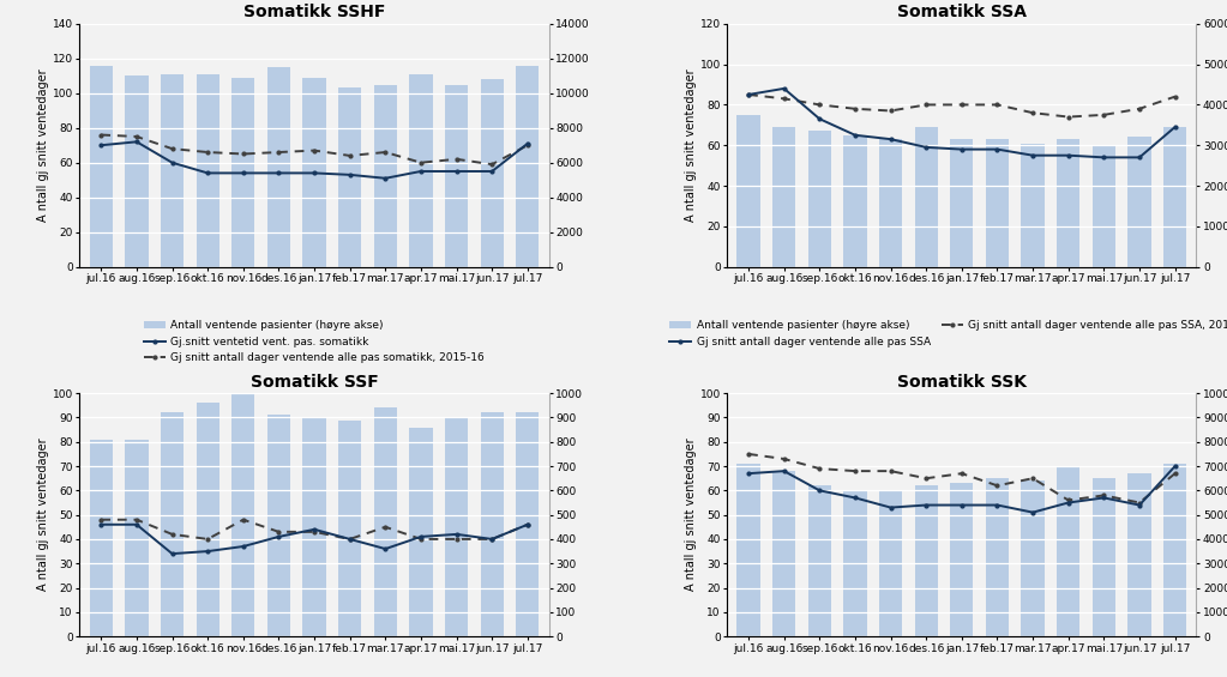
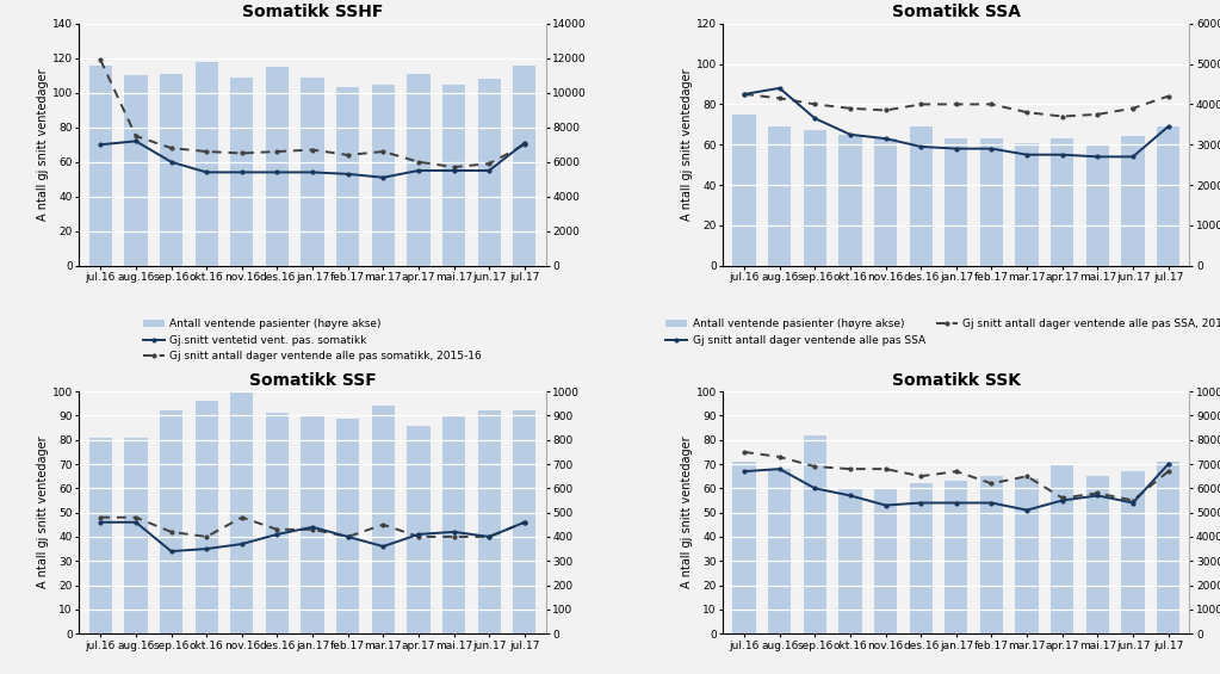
Somatikk SSHF/Gj snitt antall dager ventende alle pas somatikk, 2015-16/jul.16: 76 -> 119
Somatikk SSHF/Antall ventende pasienter (høyre akse)/okt.16: 111 -> 118
Somatikk SSHF/Gj snitt antall dager ventende alle pas somatikk, 2015-16/mai.17: 62 -> 57
Somatikk SSK/Antall ventende pasienter (høyre akse)/sep.16: 62 -> 82
